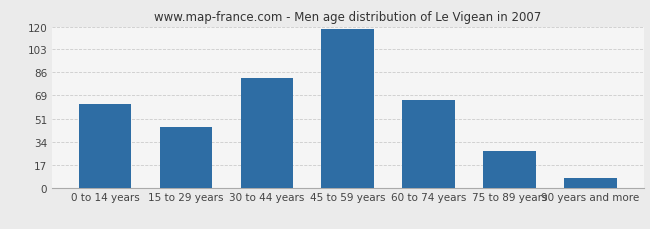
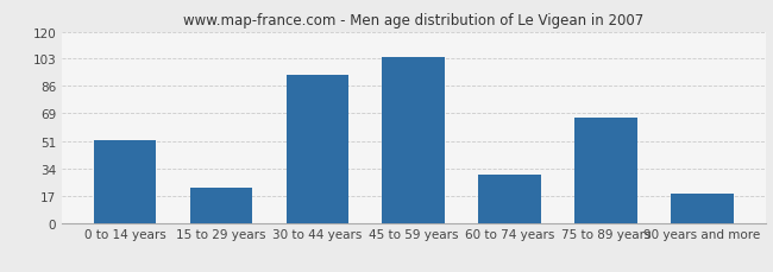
0 to 14 years: 62 -> 52
15 to 29 years: 45 -> 22
30 to 44 years: 82 -> 93
45 to 59 years: 118 -> 104
60 to 74 years: 65 -> 30
75 to 89 years: 27 -> 66
90 years and more: 7 -> 18
